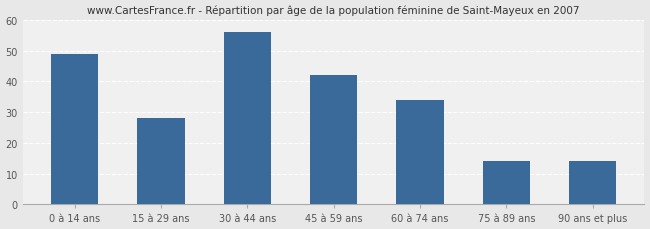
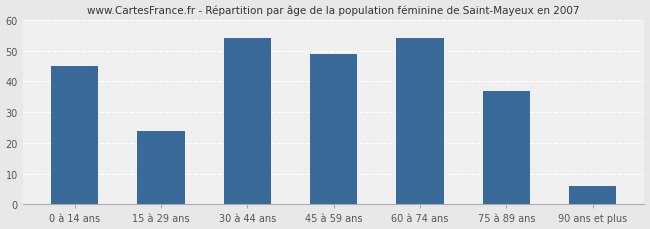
0 à 14 ans: 49 -> 45
15 à 29 ans: 28 -> 24
30 à 44 ans: 56 -> 54
45 à 59 ans: 42 -> 49
60 à 74 ans: 34 -> 54
75 à 89 ans: 14 -> 37
90 ans et plus: 14 -> 6
